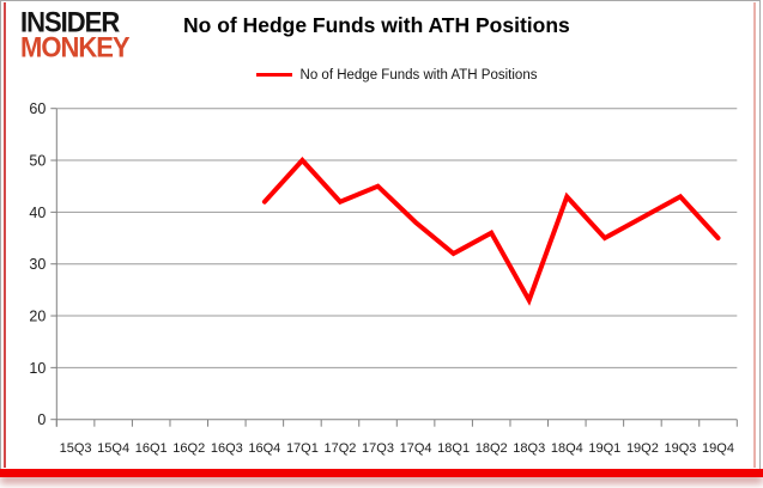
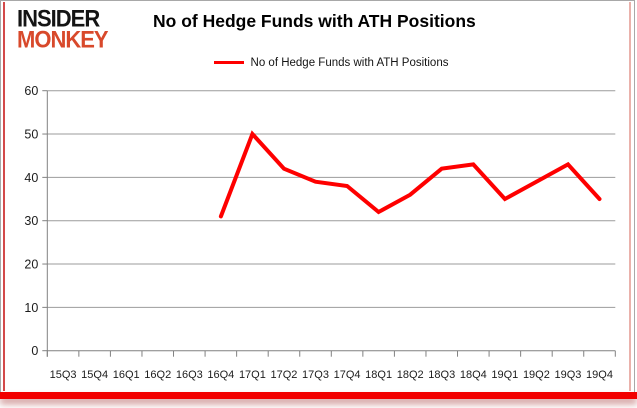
16Q4: 42 -> 31
17Q3: 45 -> 39
18Q3: 23 -> 42
